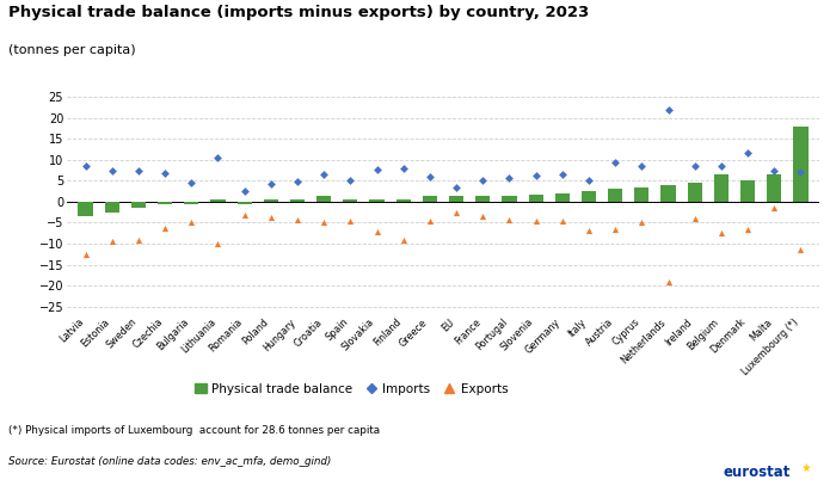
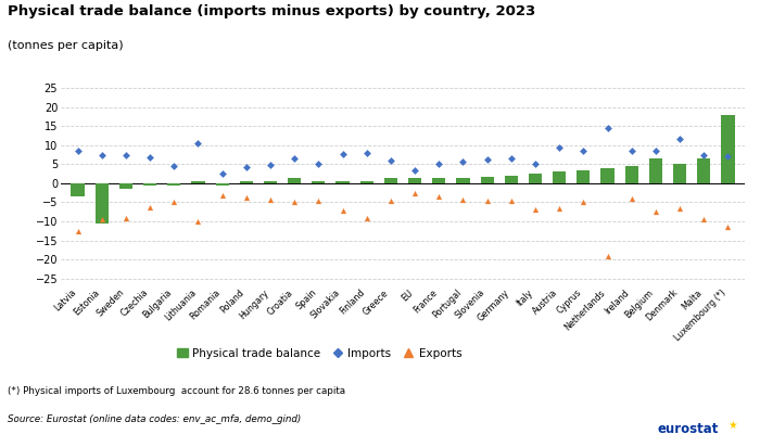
Physical trade balance/Estonia: -2.5 -> -10.5
Imports/Netherlands: 22.0 -> 14.5
Exports/Malta: -1.5 -> -9.5
